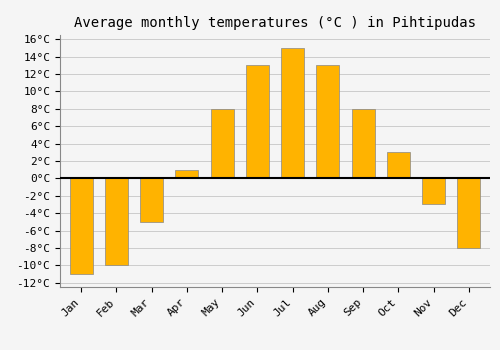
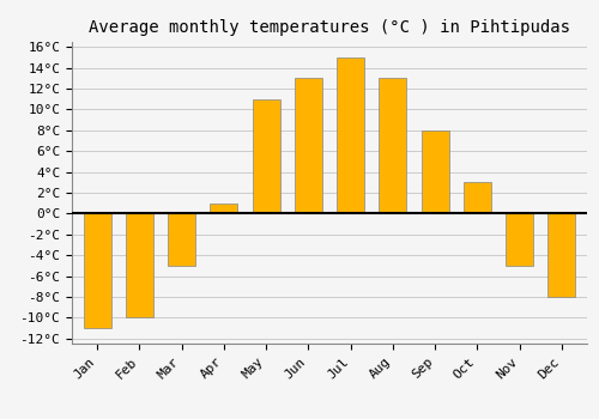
May: 8°C -> 11°C
Nov: -3°C -> -5°C
